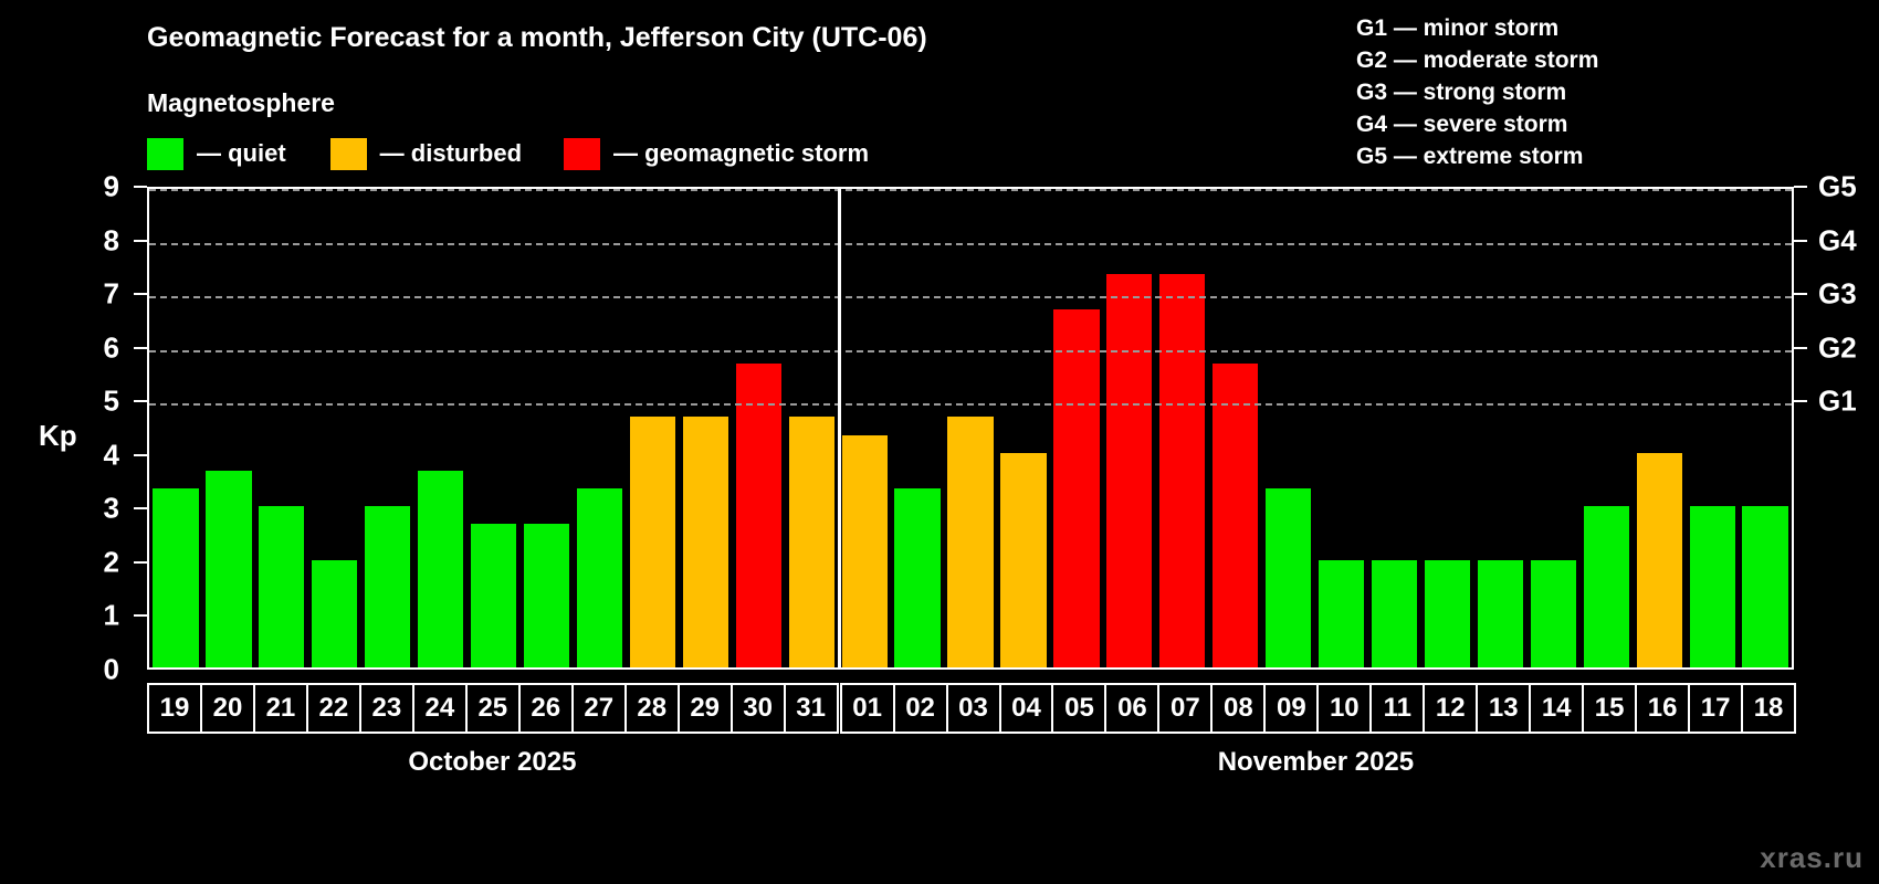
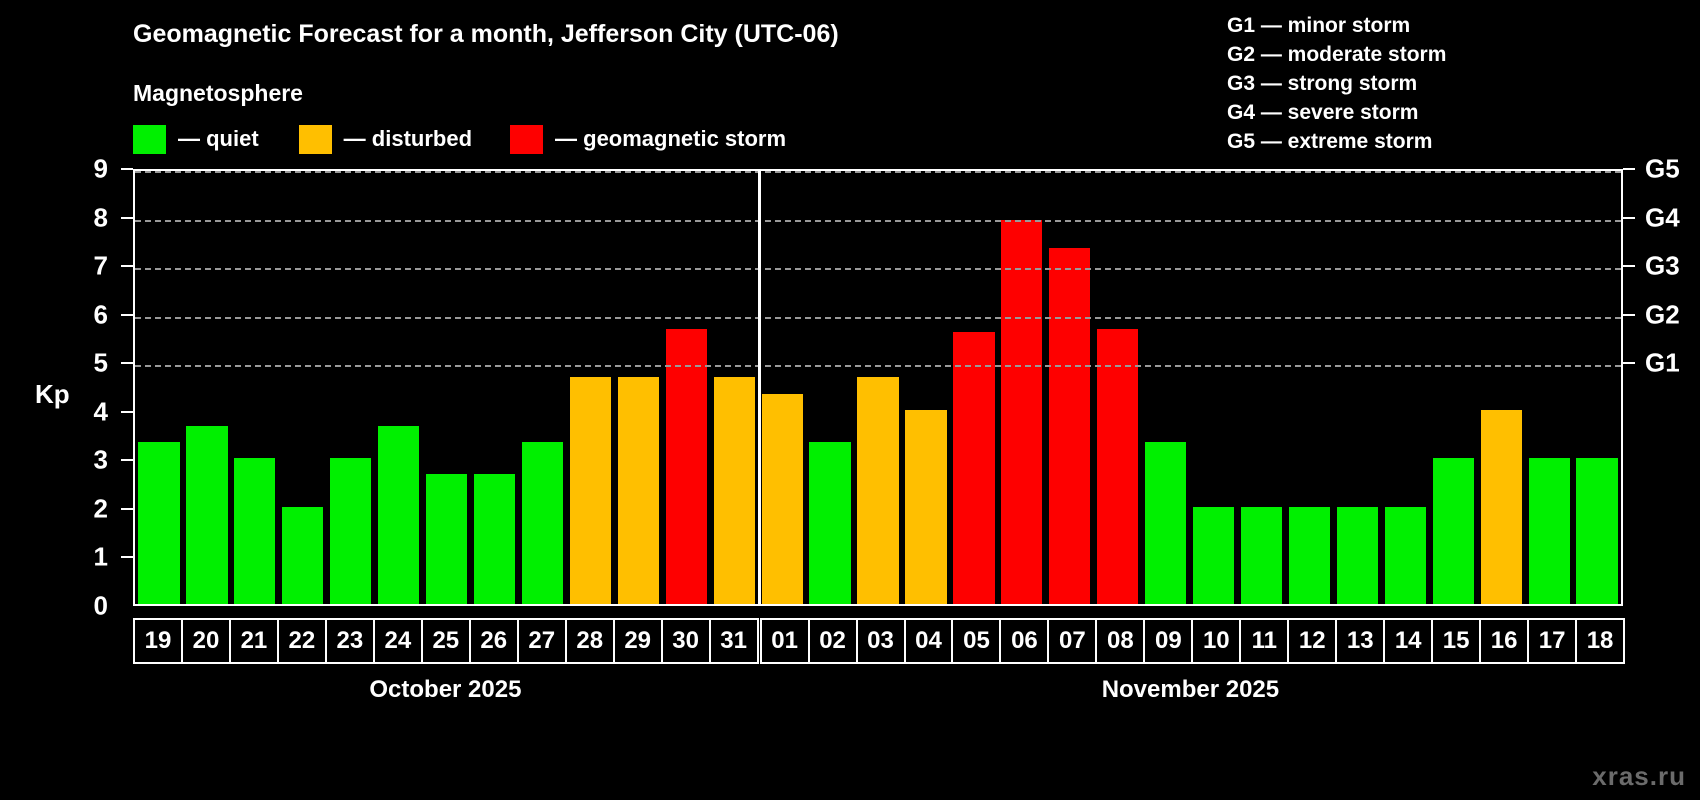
05: 6.7 -> 5.6
06: 7.3 -> 7.9
